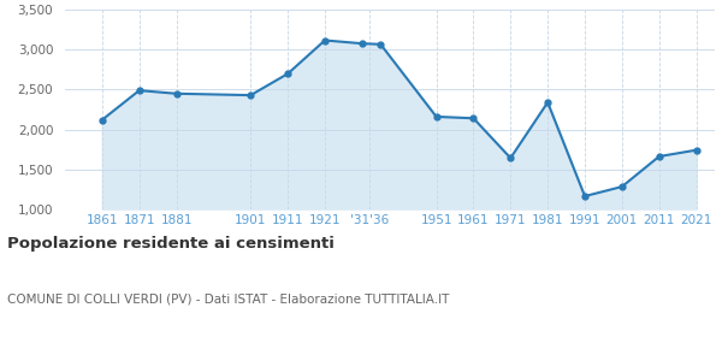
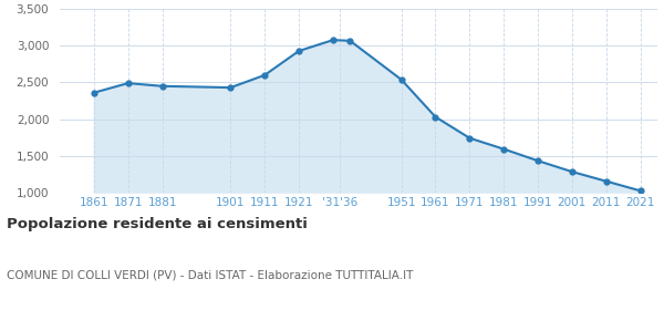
1861: 2,120 -> 2,360
1911: 2,700 -> 2,600
1921: 3,120 -> 2,930
1951: 2,160 -> 2,540
1961: 2,140 -> 2,030
1971: 1,640 -> 1,740
1981: 2,340 -> 1,590
1991: 1,160 -> 1,430
2011: 1,660 -> 1,150
2021: 1,740 -> 1,020
